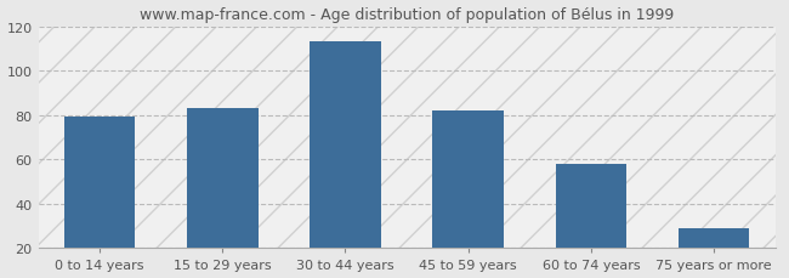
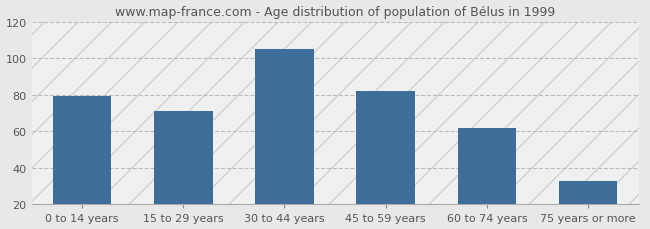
15 to 29 years: 83 -> 71
30 to 44 years: 113 -> 105
60 to 74 years: 58 -> 62
75 years or more: 29 -> 33
